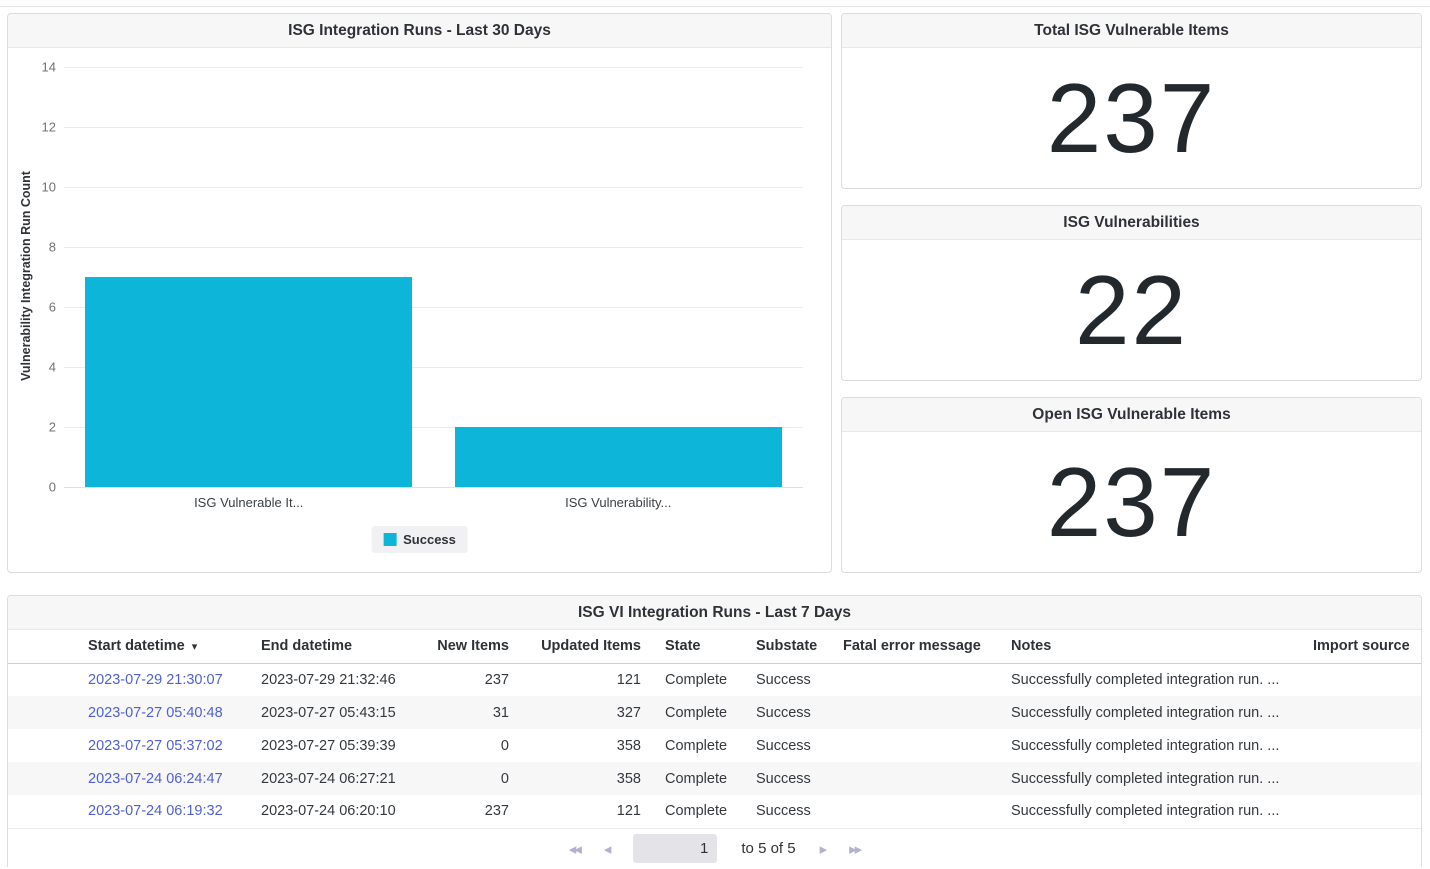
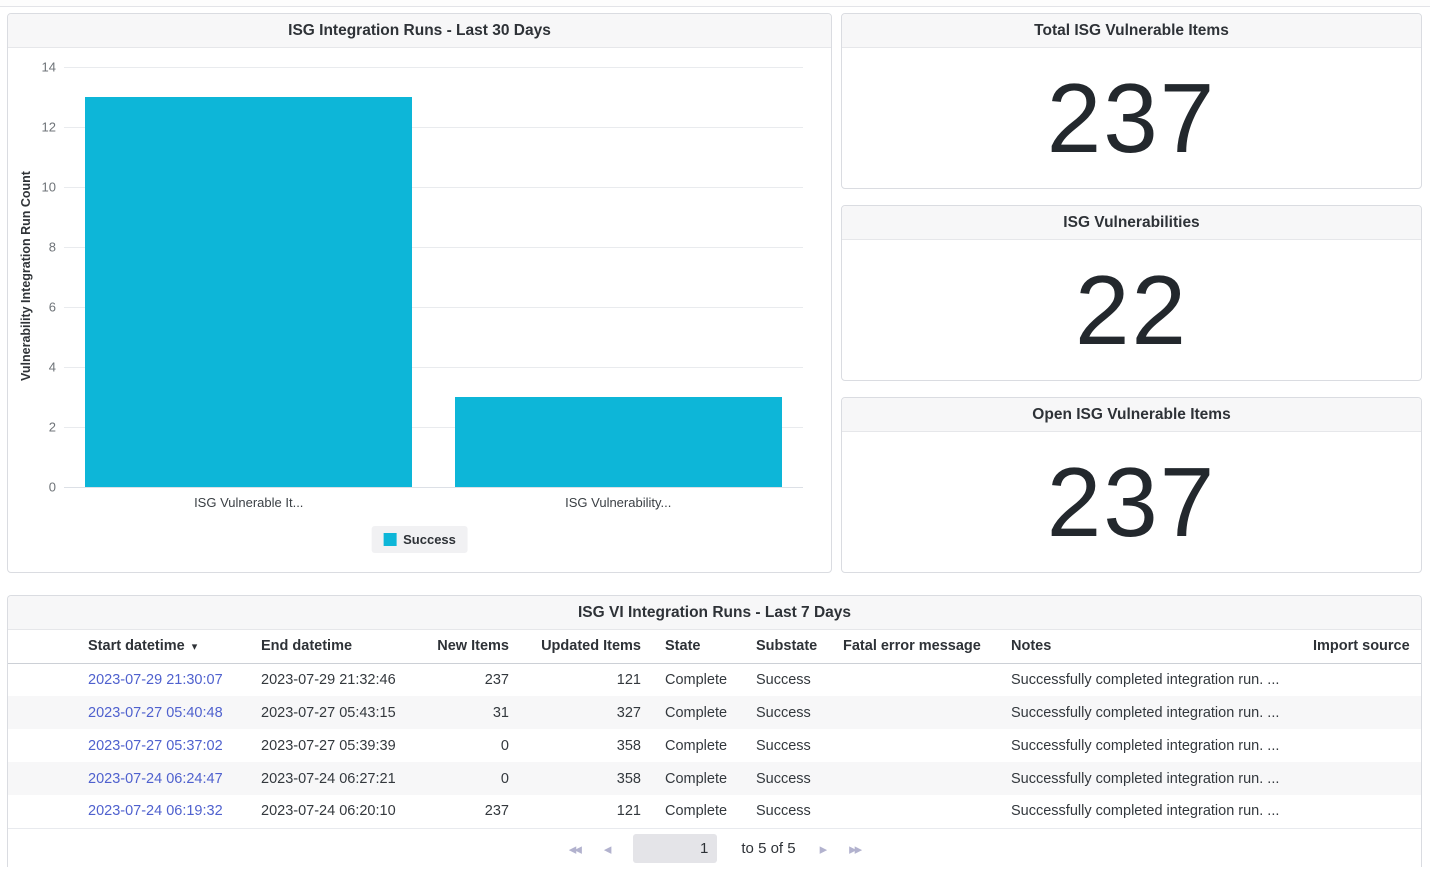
ISG Vulnerable It...: 7 -> 13
ISG Vulnerability...: 2 -> 3
